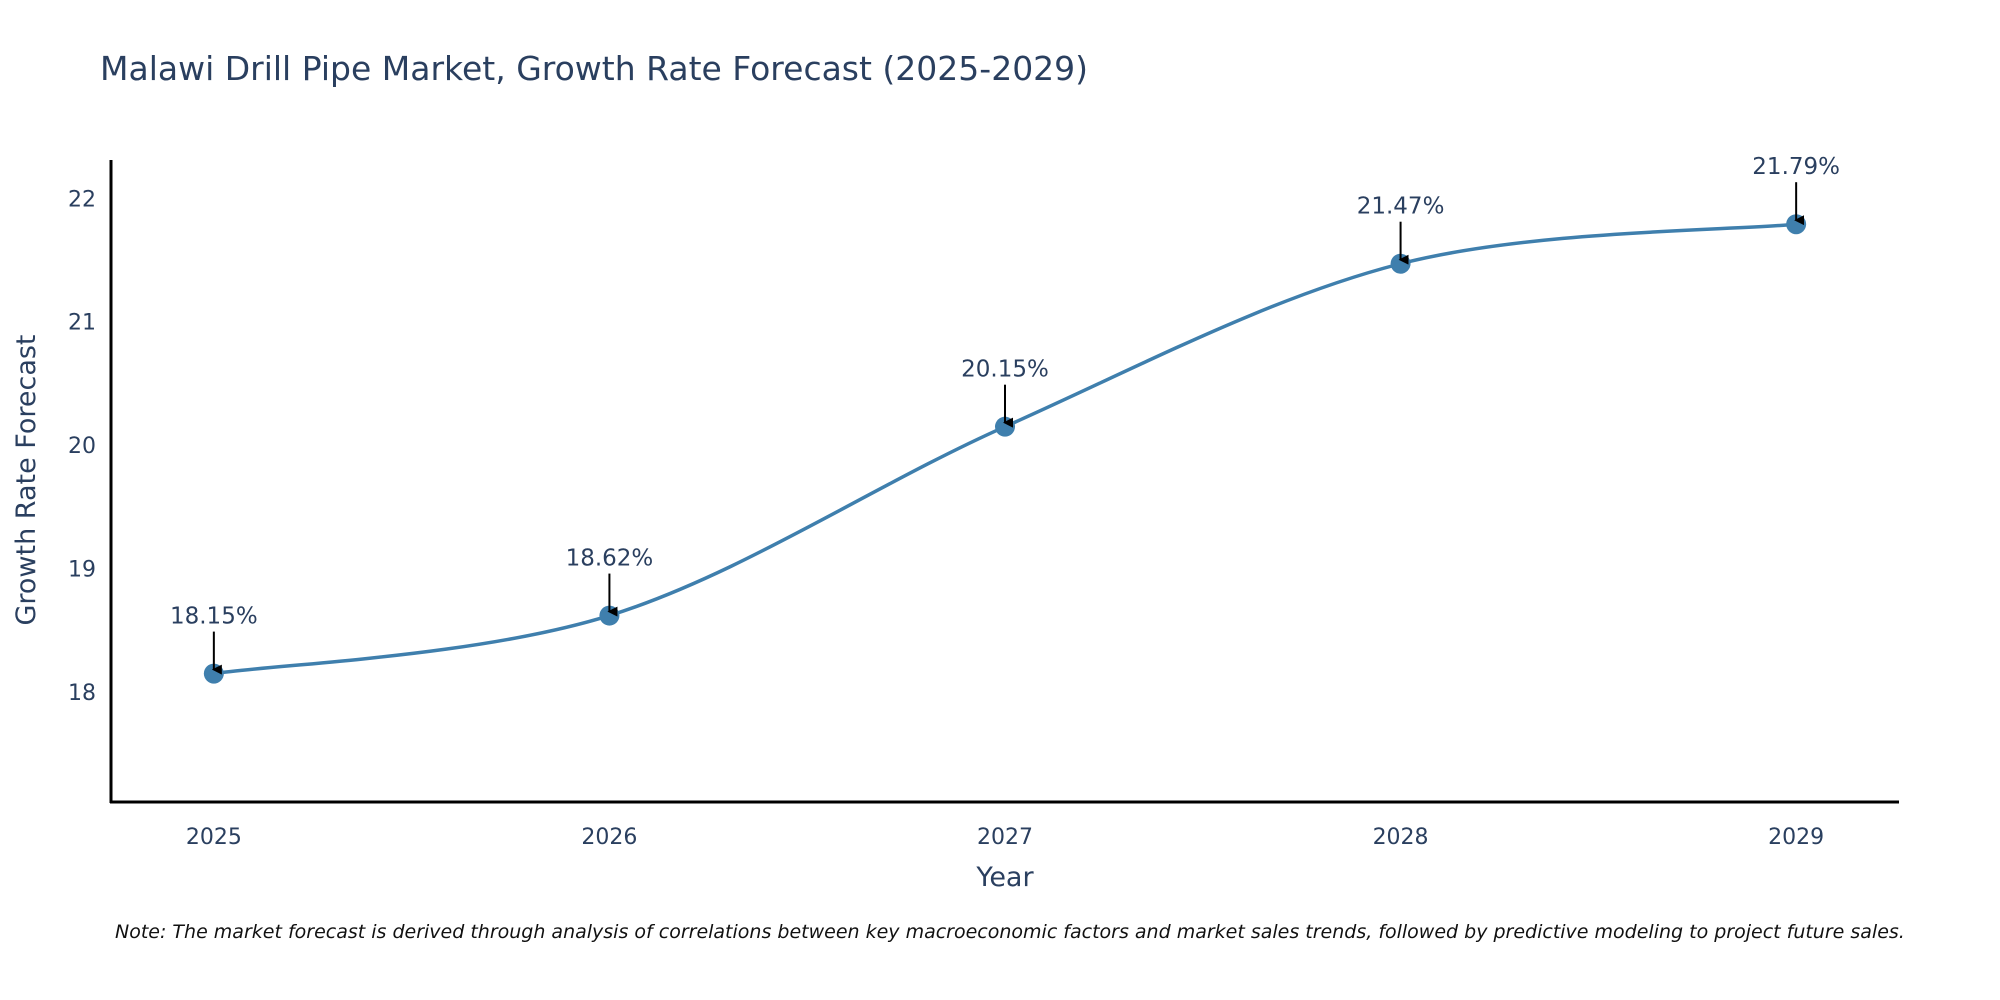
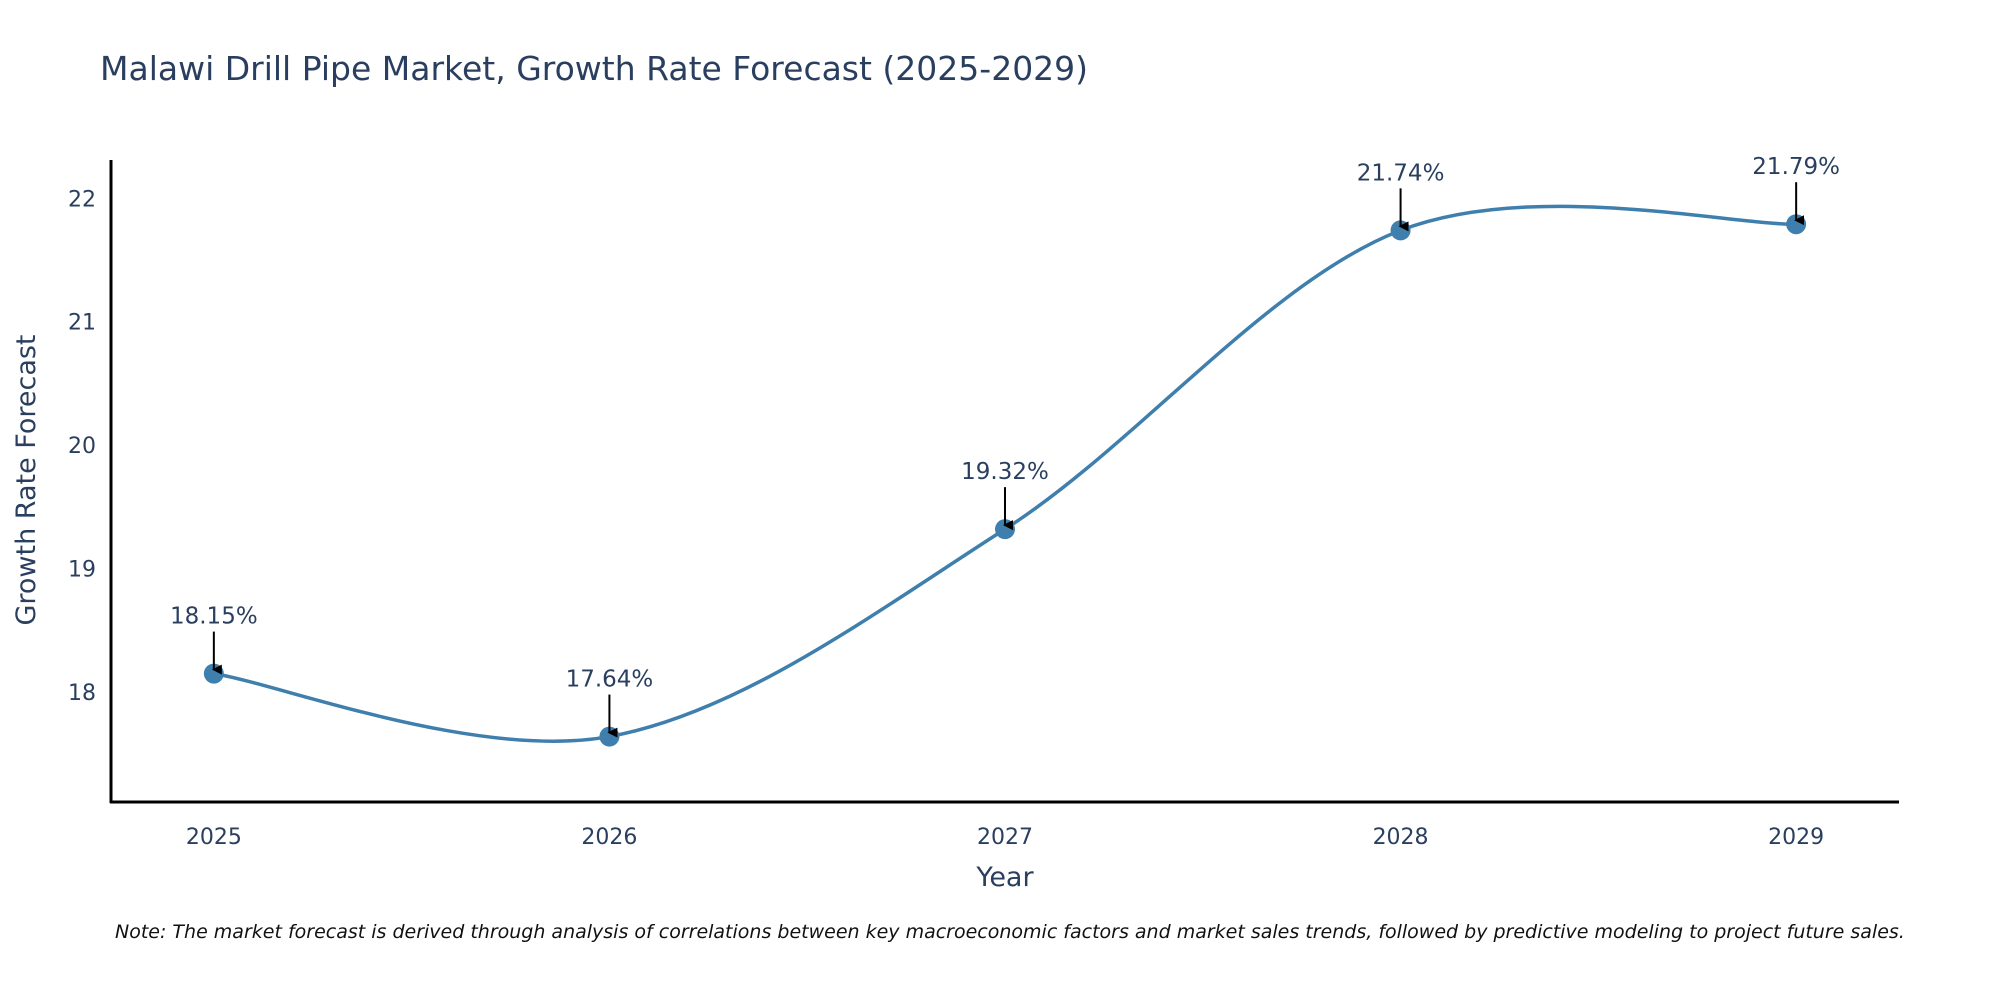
2026: 18.62% -> 17.64%
2027: 20.15% -> 19.32%
2028: 21.47% -> 21.74%
